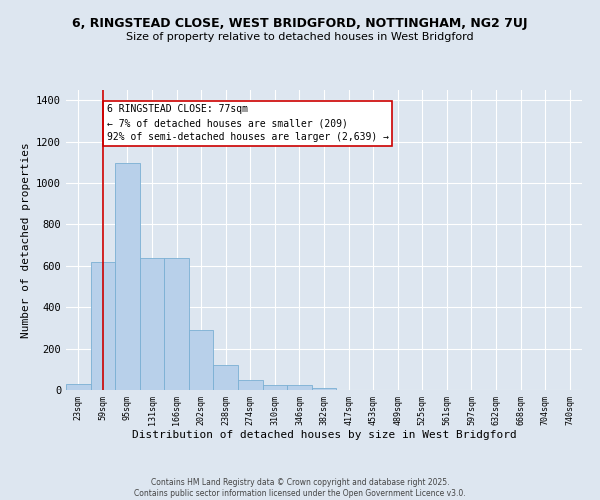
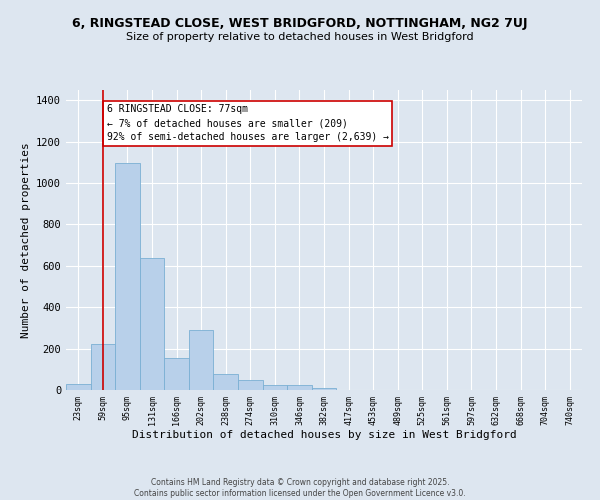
59sqm: 620 -> 220
166sqm: 640 -> 155
238sqm: 120 -> 75
